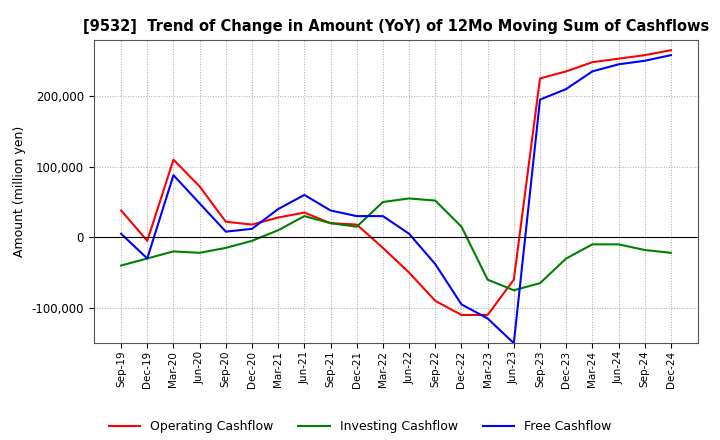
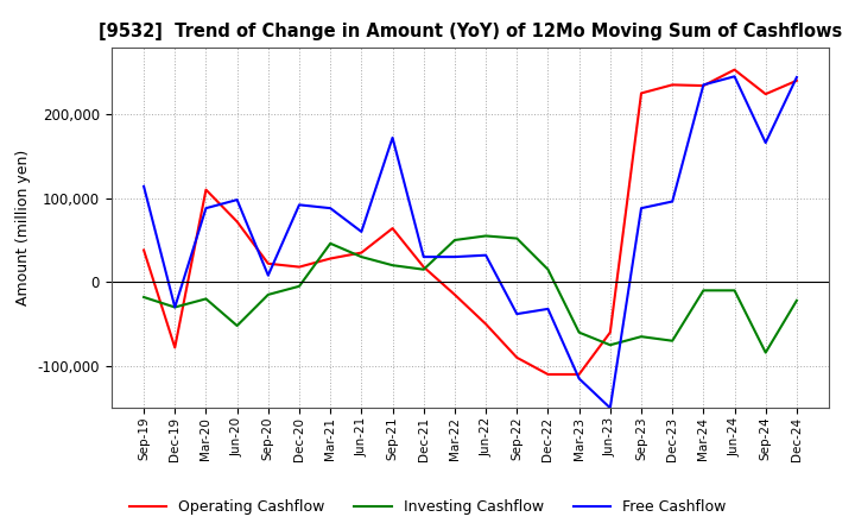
Investing Cashflow/Sep-19: -40,000 -> -18,000
Free Cashflow/Sep-19: 5,000 -> 114,000
Operating Cashflow/Dec-19: -5,000 -> -78,000
Investing Cashflow/Jun-20: -22,000 -> -52,000
Free Cashflow/Jun-20: 48,000 -> 98,000
Free Cashflow/Dec-20: 12,000 -> 92,000
Investing Cashflow/Mar-21: 10,000 -> 46,000
Free Cashflow/Mar-21: 40,000 -> 88,000
Operating Cashflow/Sep-21: 20,000 -> 64,000
Free Cashflow/Sep-21: 38,000 -> 172,000
Free Cashflow/Jun-22: 5,000 -> 32,000
Free Cashflow/Dec-22: -95,000 -> -32,000
Free Cashflow/Sep-23: 195,000 -> 88,000
Investing Cashflow/Dec-23: -30,000 -> -70,000
Free Cashflow/Dec-23: 210,000 -> 96,000
Operating Cashflow/Mar-24: 248,000 -> 234,000
Operating Cashflow/Sep-24: 258,000 -> 224,000
Investing Cashflow/Sep-24: -18,000 -> -84,000
Free Cashflow/Sep-24: 250,000 -> 166,000
Operating Cashflow/Dec-24: 265,000 -> 240,000
Free Cashflow/Dec-24: 258,000 -> 244,000
